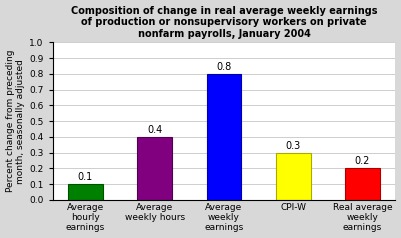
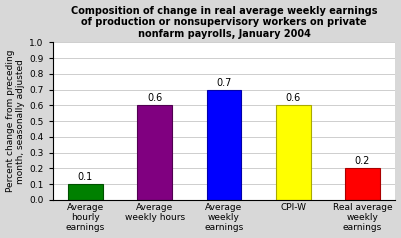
Average weekly hours: 0.4 -> 0.6
Average weekly earnings: 0.8 -> 0.7
CPI-W: 0.3 -> 0.6
